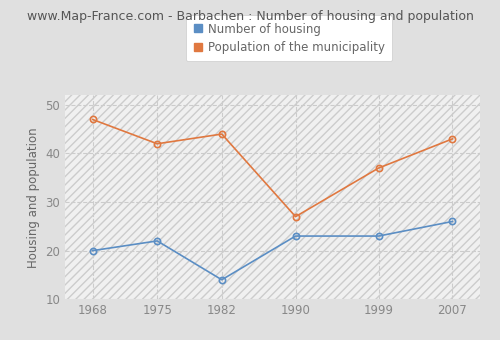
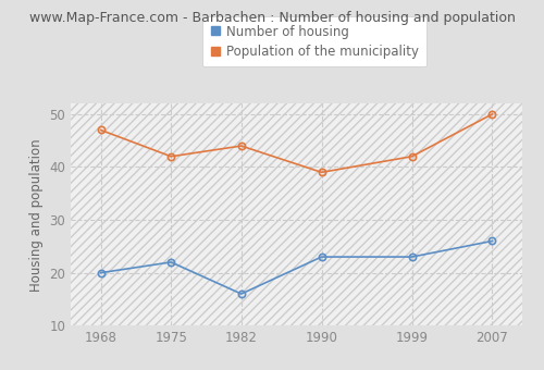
Number of housing/1982: 14 -> 16
Population of the municipality/1990: 27 -> 39
Population of the municipality/1999: 37 -> 42
Population of the municipality/2007: 43 -> 50
